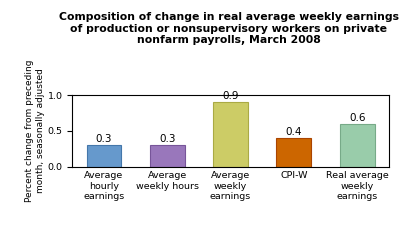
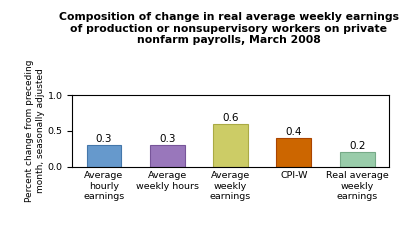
Average weekly earnings: 0.9 -> 0.6
Real average weekly earnings: 0.6 -> 0.2
